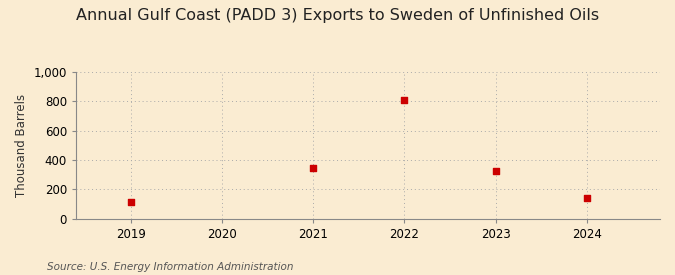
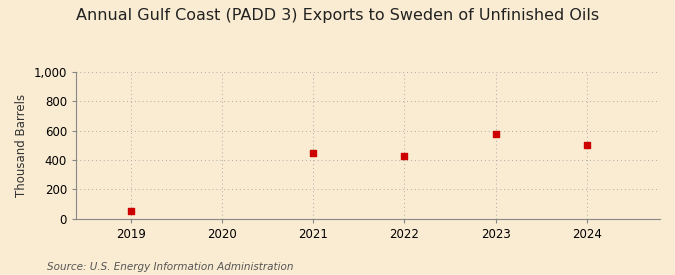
2019: 120 -> 50
2021: 340 -> 450
2022: 810 -> 430
2023: 330 -> 580
2024: 140 -> 500
